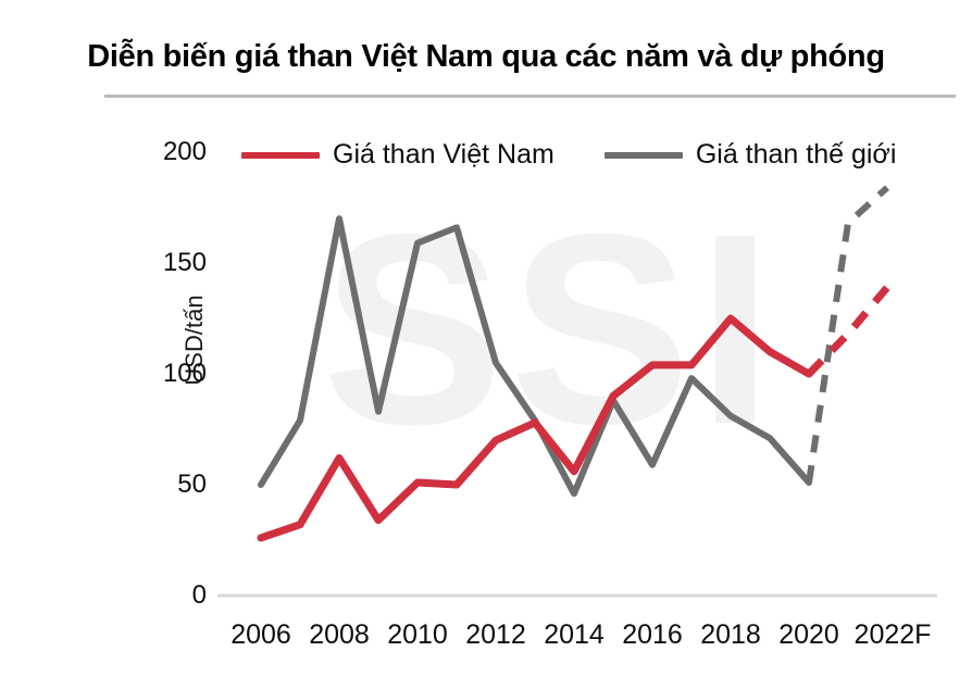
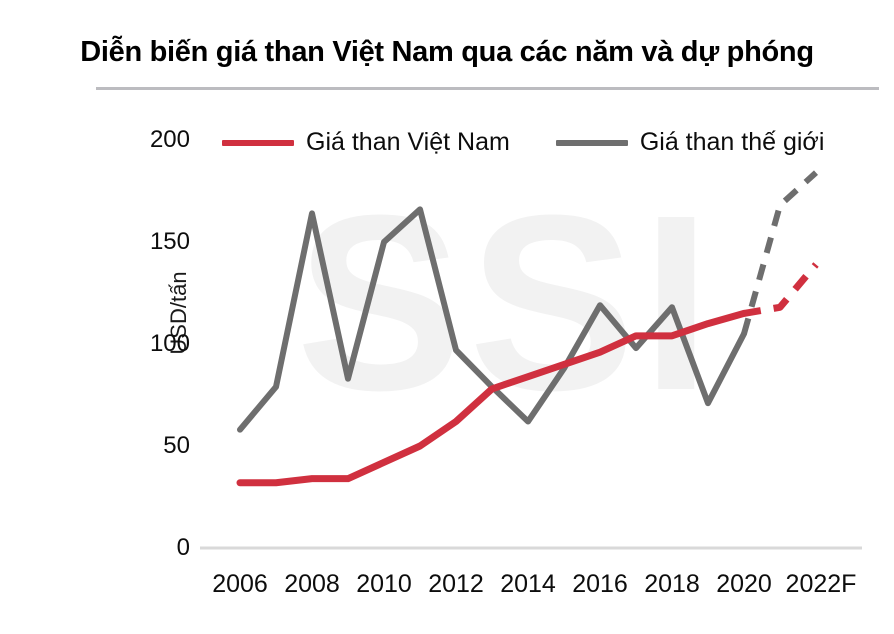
Giá than Việt Nam/2006: 26 -> 32
Giá than thế giới/2006: 50 -> 58
Giá than Việt Nam/2008: 62 -> 34
Giá than thế giới/2008: 170 -> 164
Giá than Việt Nam/2010: 51 -> 42
Giá than thế giới/2010: 159 -> 150
Giá than Việt Nam/2012: 70 -> 62
Giá than thế giới/2012: 105 -> 97
Giá than Việt Nam/2014: 56 -> 84
Giá than thế giới/2014: 46 -> 62
Giá than Việt Nam/2016: 104 -> 96
Giá than thế giới/2016: 59 -> 119
Giá than Việt Nam/2018: 125 -> 104
Giá than thế giới/2018: 81 -> 118
Giá than Việt Nam/2020: 100 -> 115
Giá than thế giới/2020: 51 -> 105
